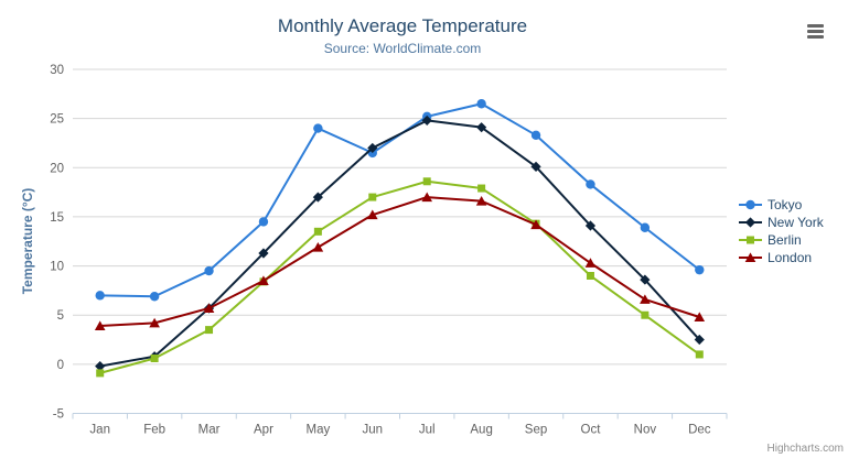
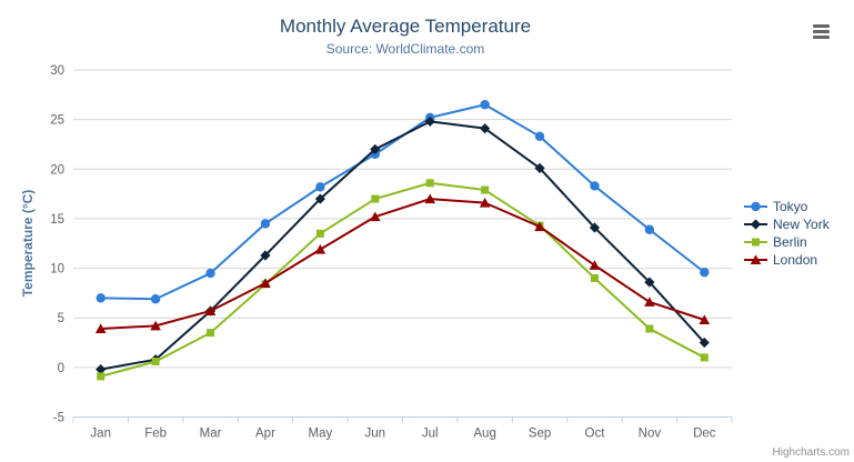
Tokyo/May: 24 -> 18
Berlin/Nov: 5 -> 4
